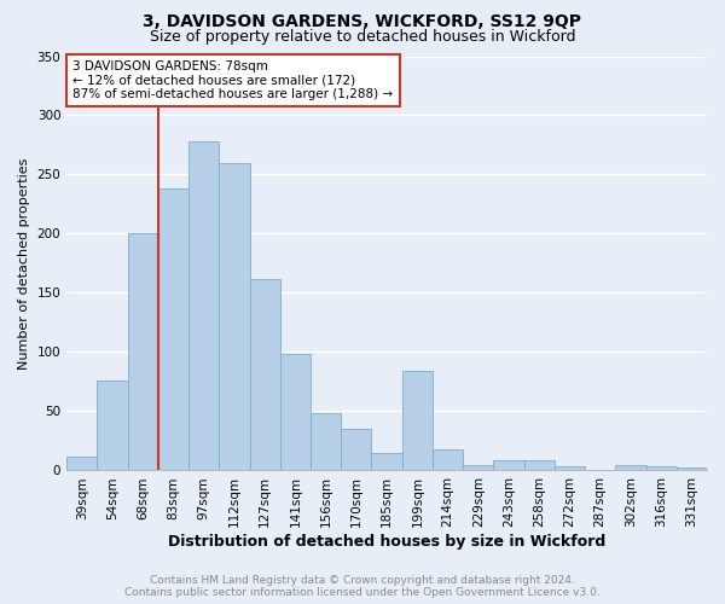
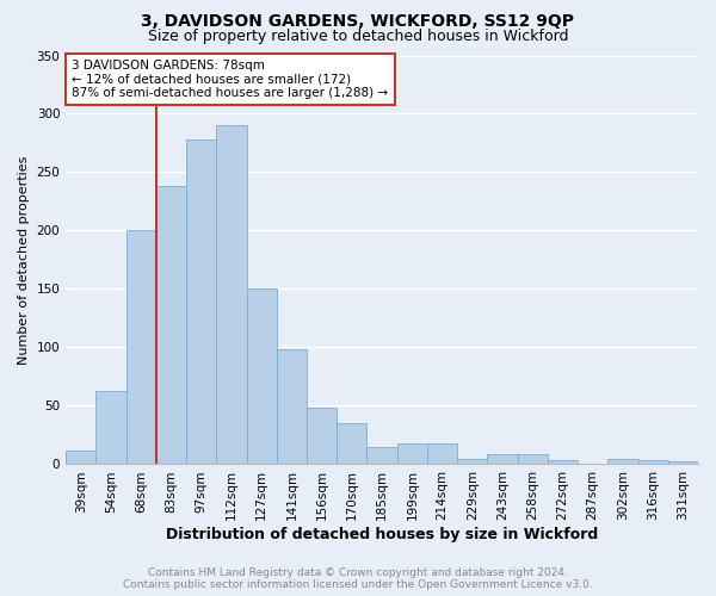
54sqm: 76 -> 63
112sqm: 260 -> 290
127sqm: 162 -> 150
199sqm: 84 -> 18
